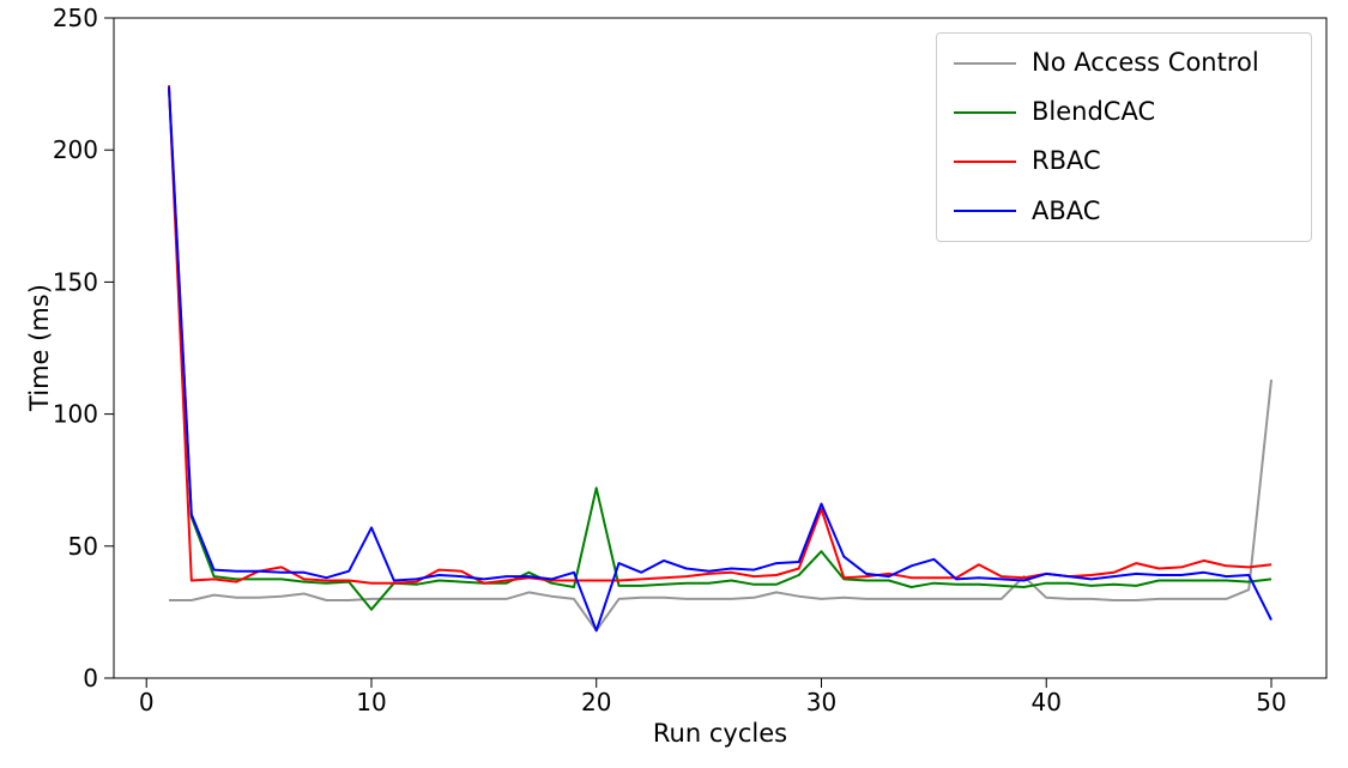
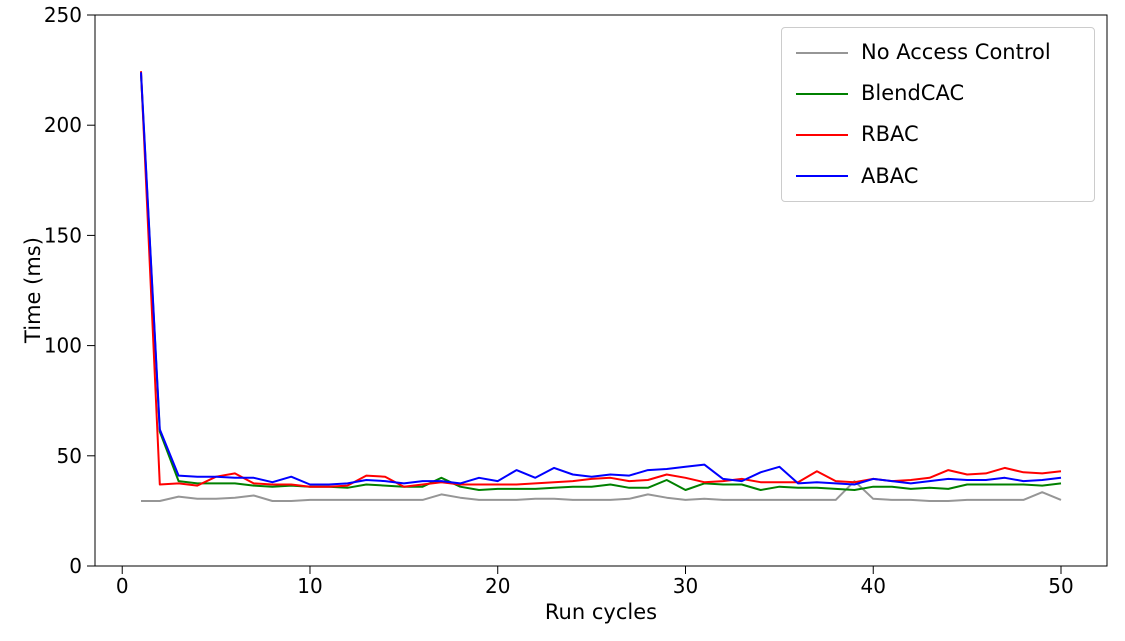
BlendCAC/10: 26 -> 36
ABAC/10: 57 -> 37
No Access Control/20: 18 -> 30
BlendCAC/20: 72 -> 35
ABAC/20: 18 -> 38
BlendCAC/30: 48 -> 34
RBAC/30: 64 -> 40
ABAC/30: 66 -> 45
No Access Control/50: 113 -> 30
ABAC/50: 22 -> 40
